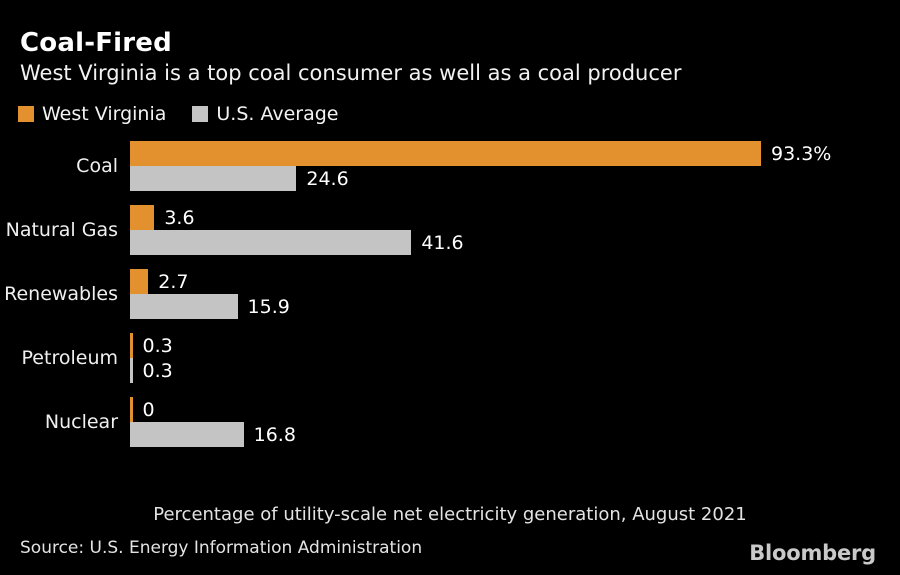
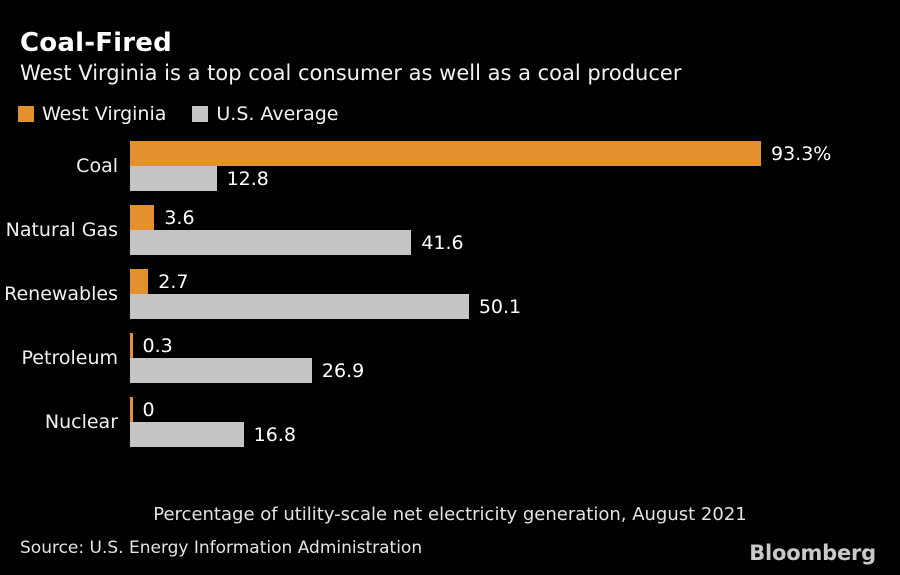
U.S. Average/Coal: 24.6 -> 12.8
U.S. Average/Renewables: 15.9 -> 50.1
U.S. Average/Petroleum: 0.3 -> 26.9
